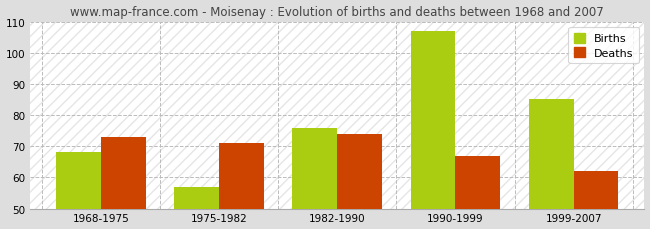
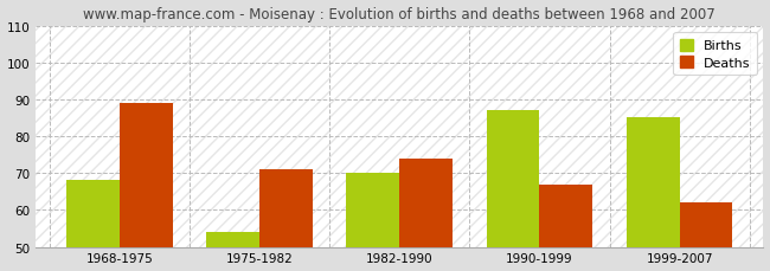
Deaths/1968-1975: 73 -> 89
Births/1975-1982: 57 -> 54
Births/1982-1990: 76 -> 70
Births/1990-1999: 107 -> 87
